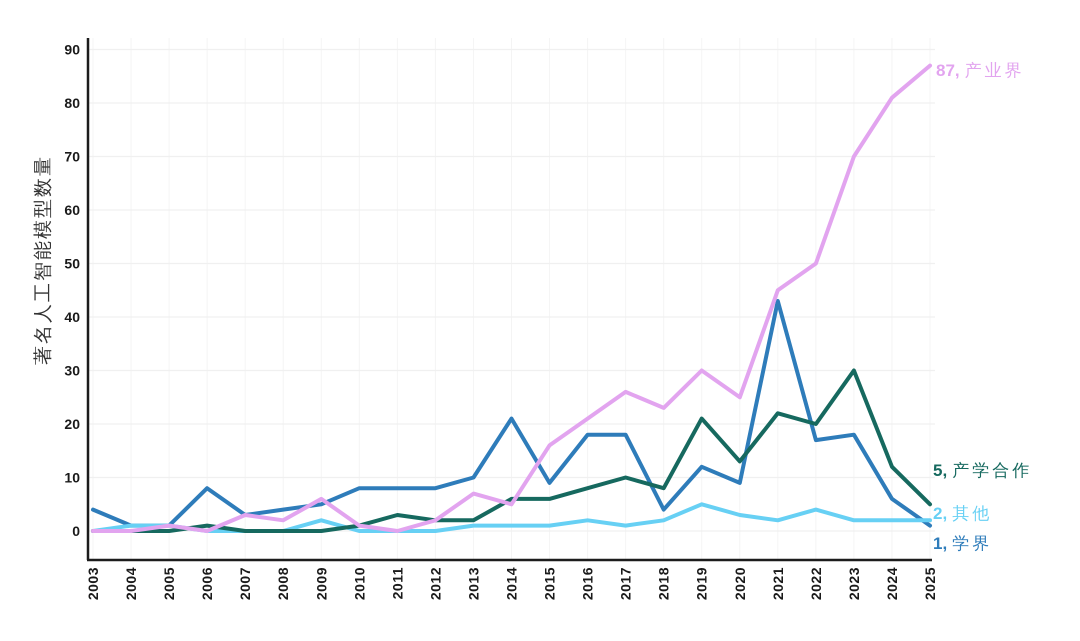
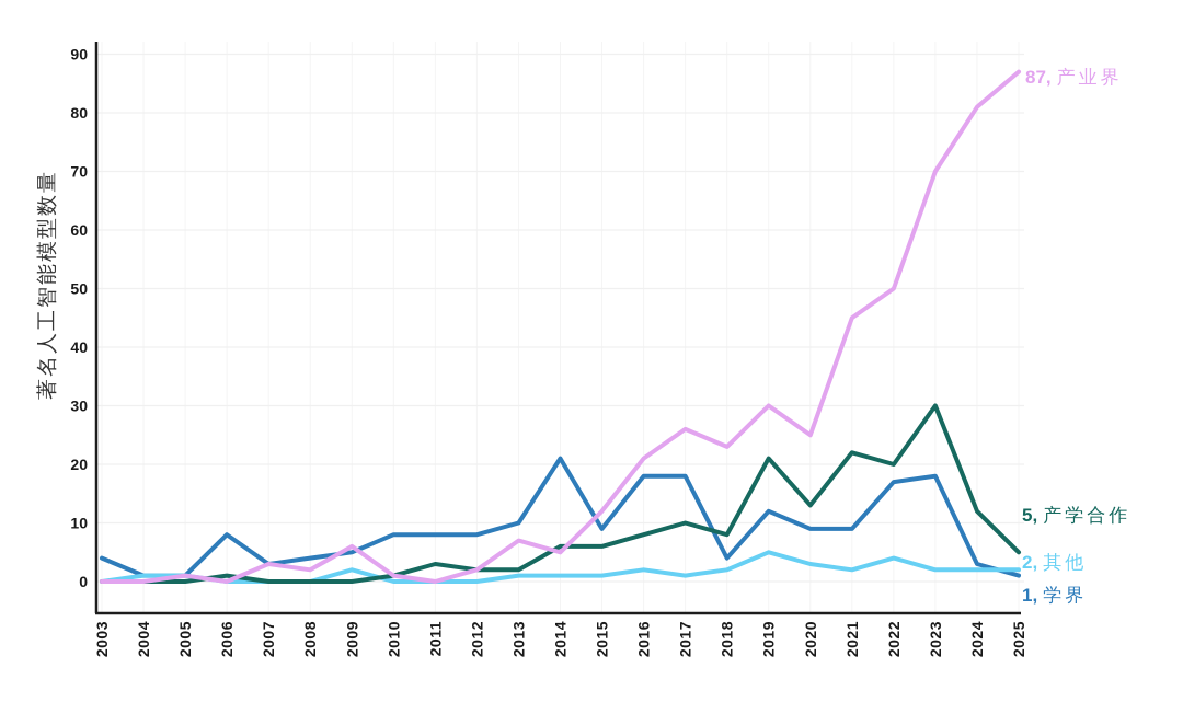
产业界/2015: 16 -> 12
学界/2021: 43 -> 9
学界/2024: 6 -> 3
